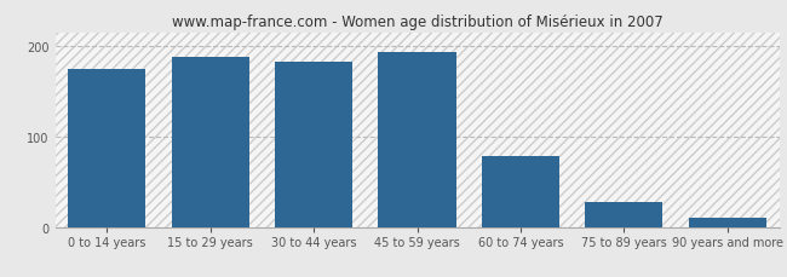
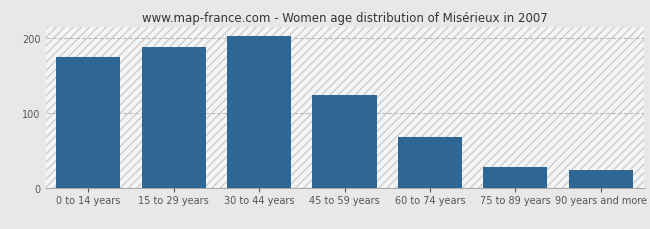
30 to 44 years: 183 -> 202
45 to 59 years: 193 -> 124
60 to 74 years: 78 -> 68
90 years and more: 10 -> 24
